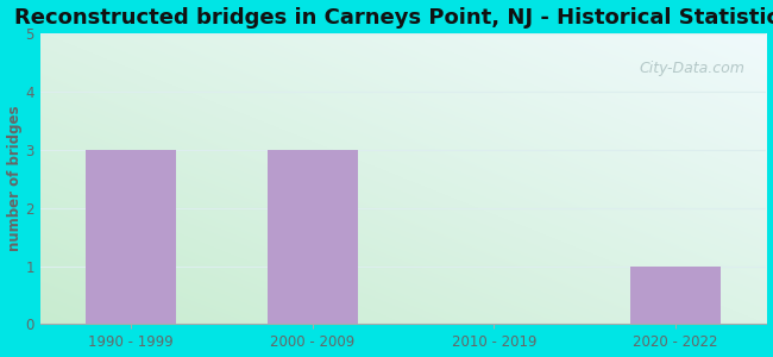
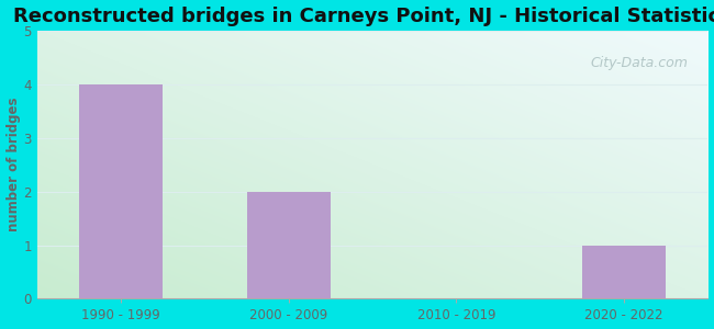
1990 - 1999: 3 -> 4
2000 - 2009: 3 -> 2
